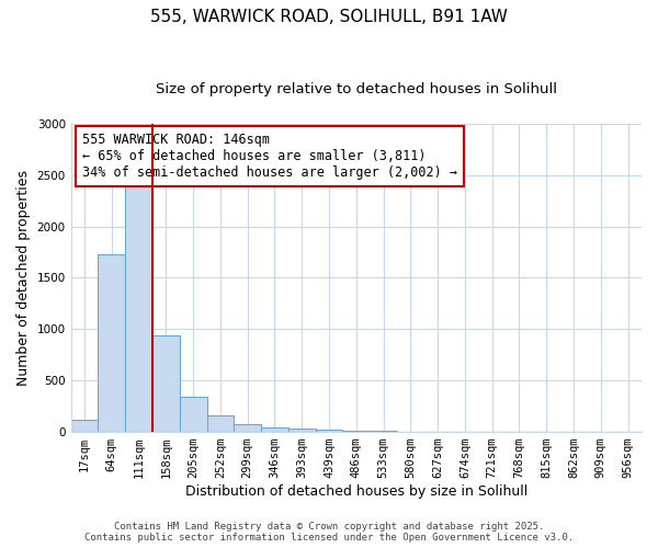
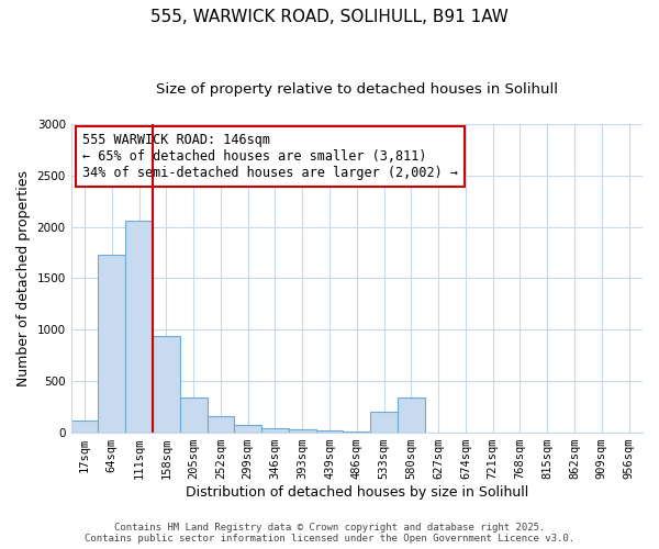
111sqm: 2420 -> 2060
533sqm: 10 -> 200
580sqm: 0 -> 340
